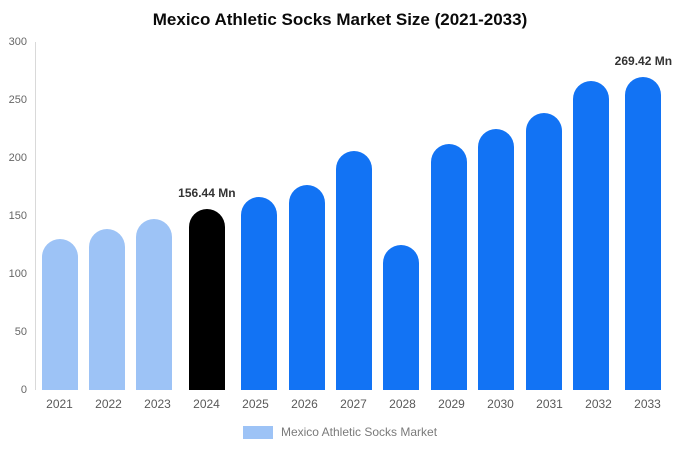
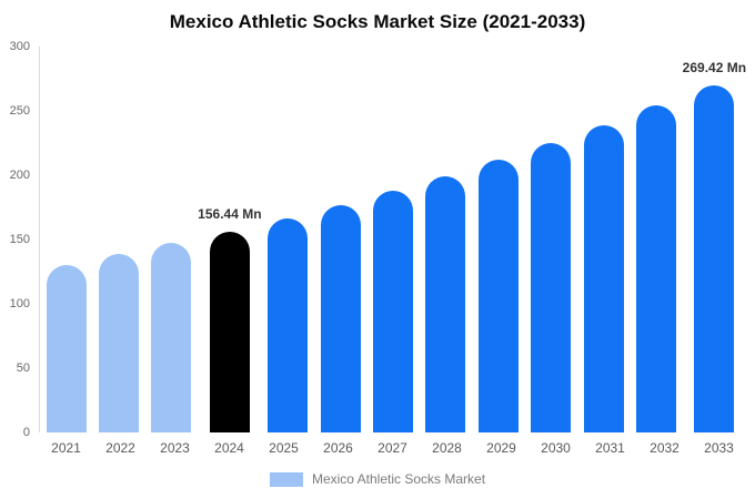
2027: 206 -> 188
2028: 125 -> 199
2032: 266 -> 254
